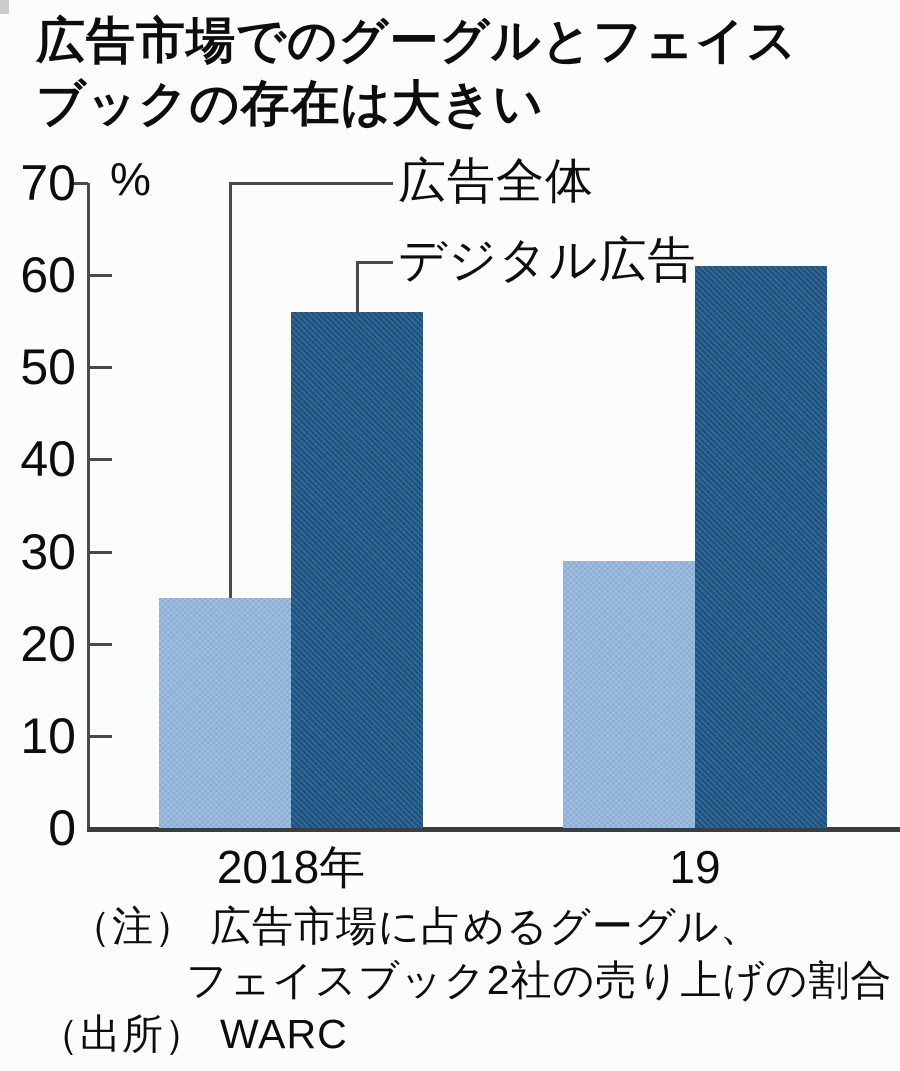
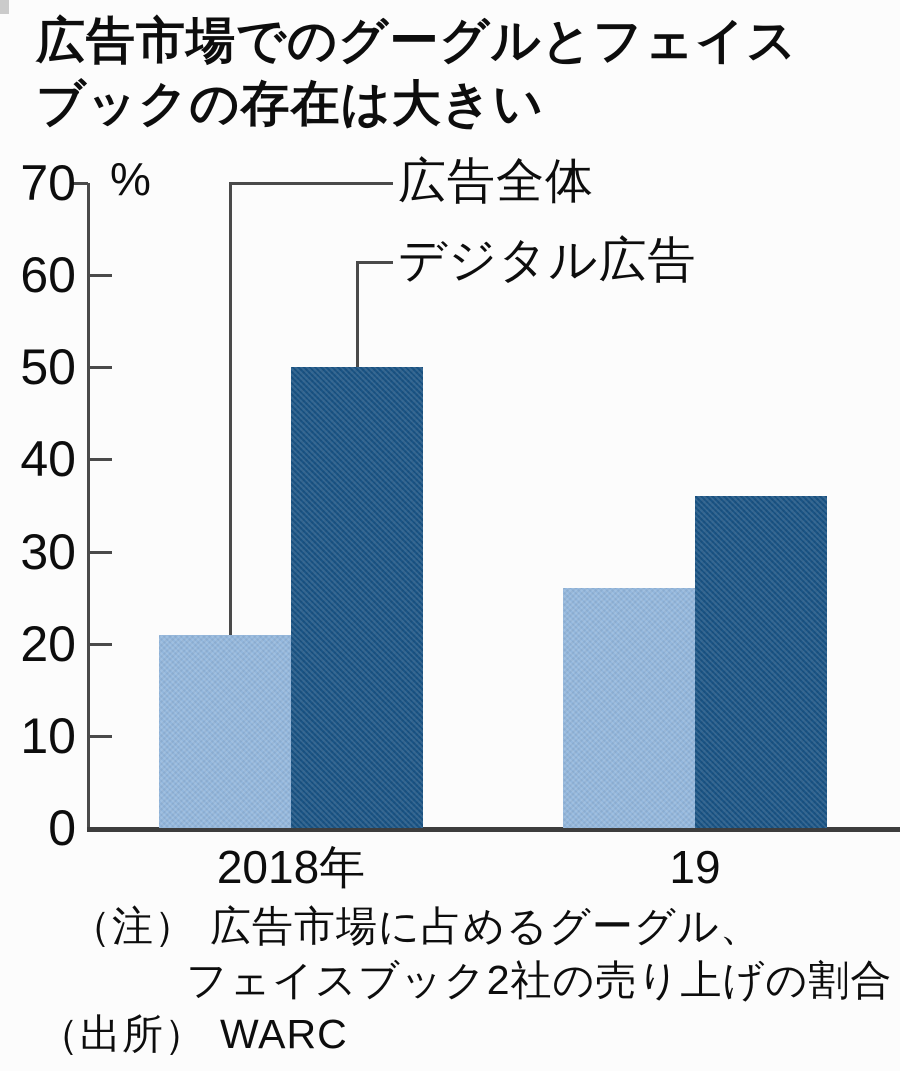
広告全体/2018年: 25 -> 21
デジタル広告/2018年: 56 -> 50
広告全体/19: 29 -> 26
デジタル広告/19: 61 -> 36
